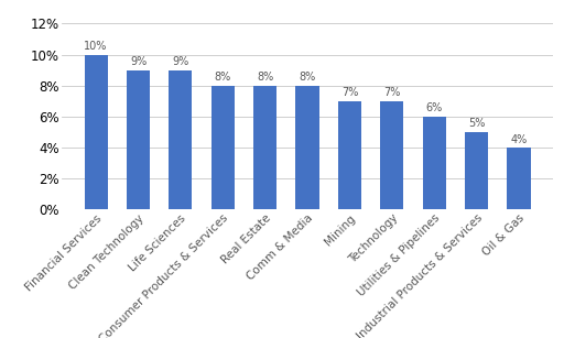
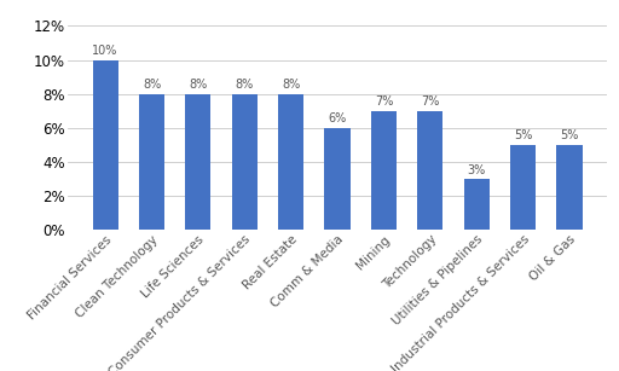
Clean Technology: 9% -> 8%
Life Sciences: 9% -> 8%
Comm & Media: 8% -> 6%
Utilities & Pipelines: 6% -> 3%
Oil & Gas: 4% -> 5%
